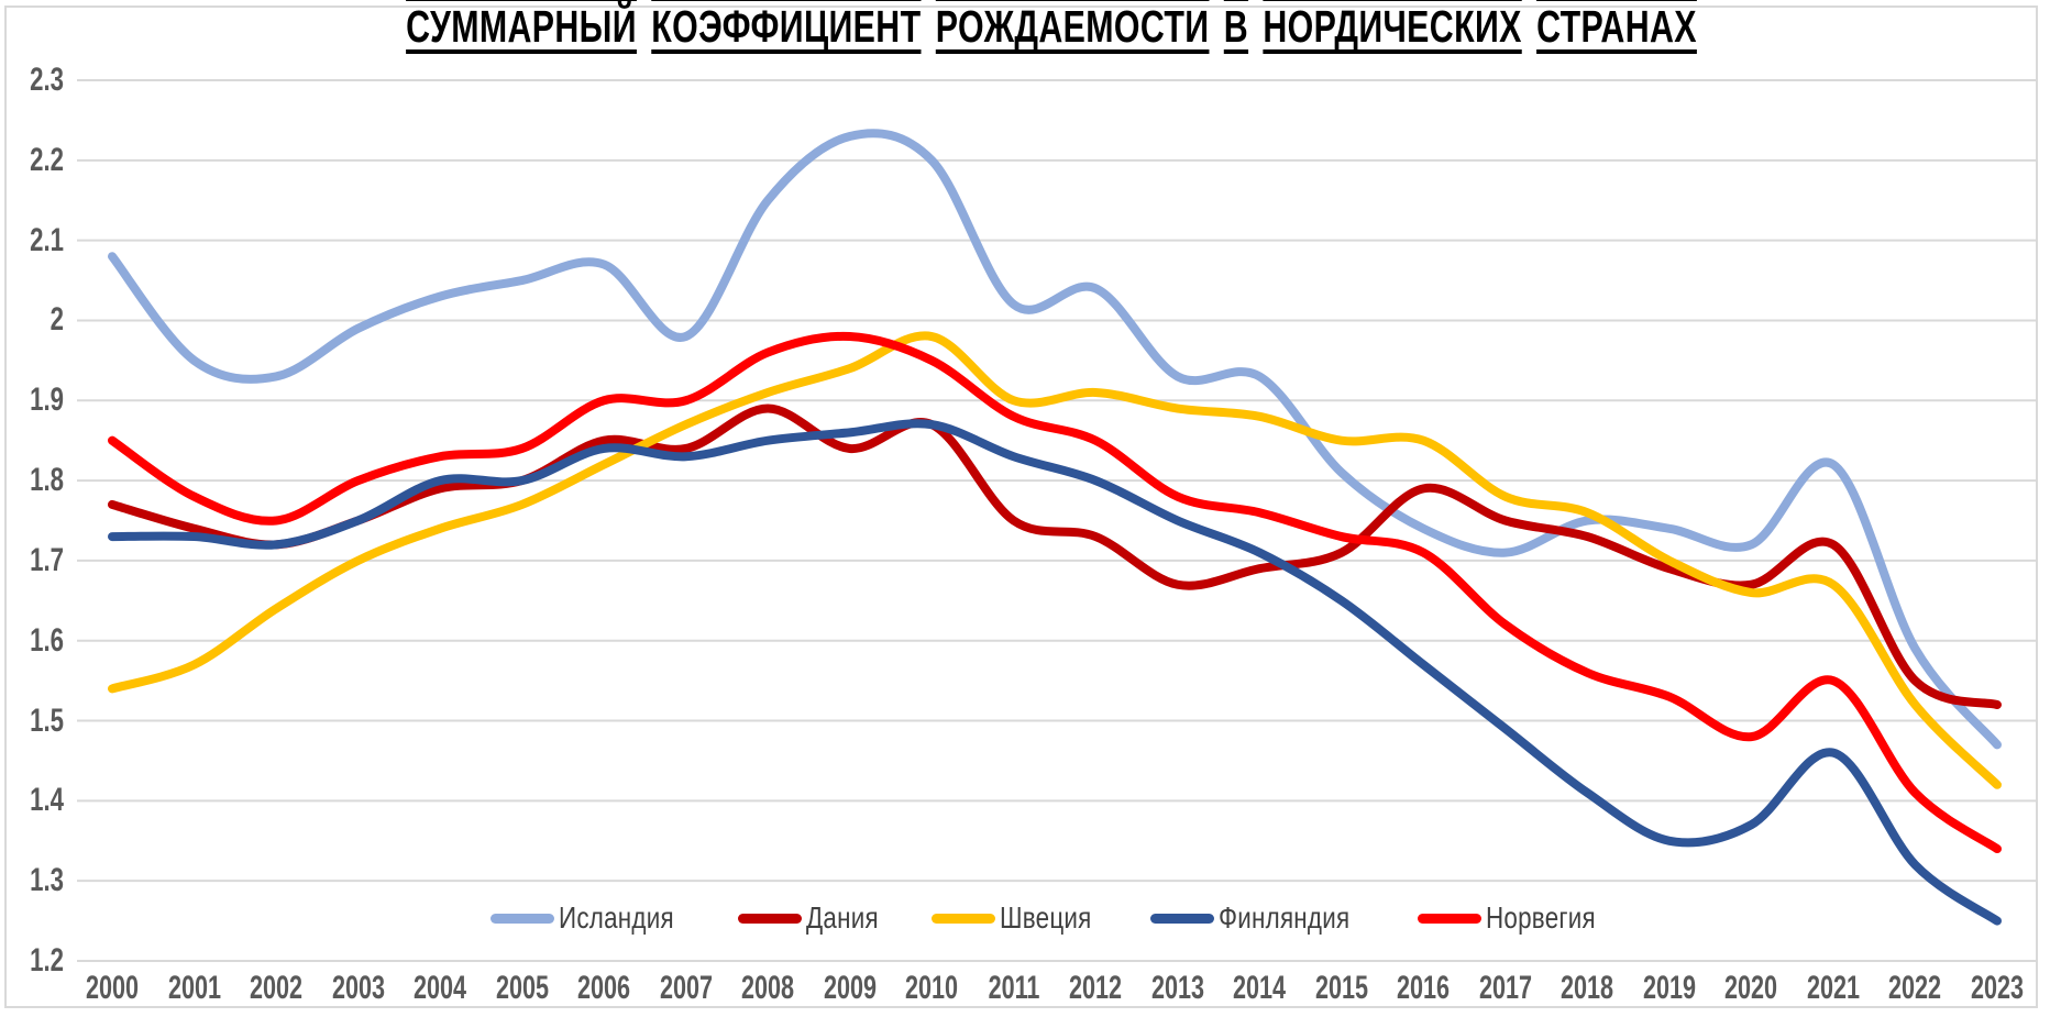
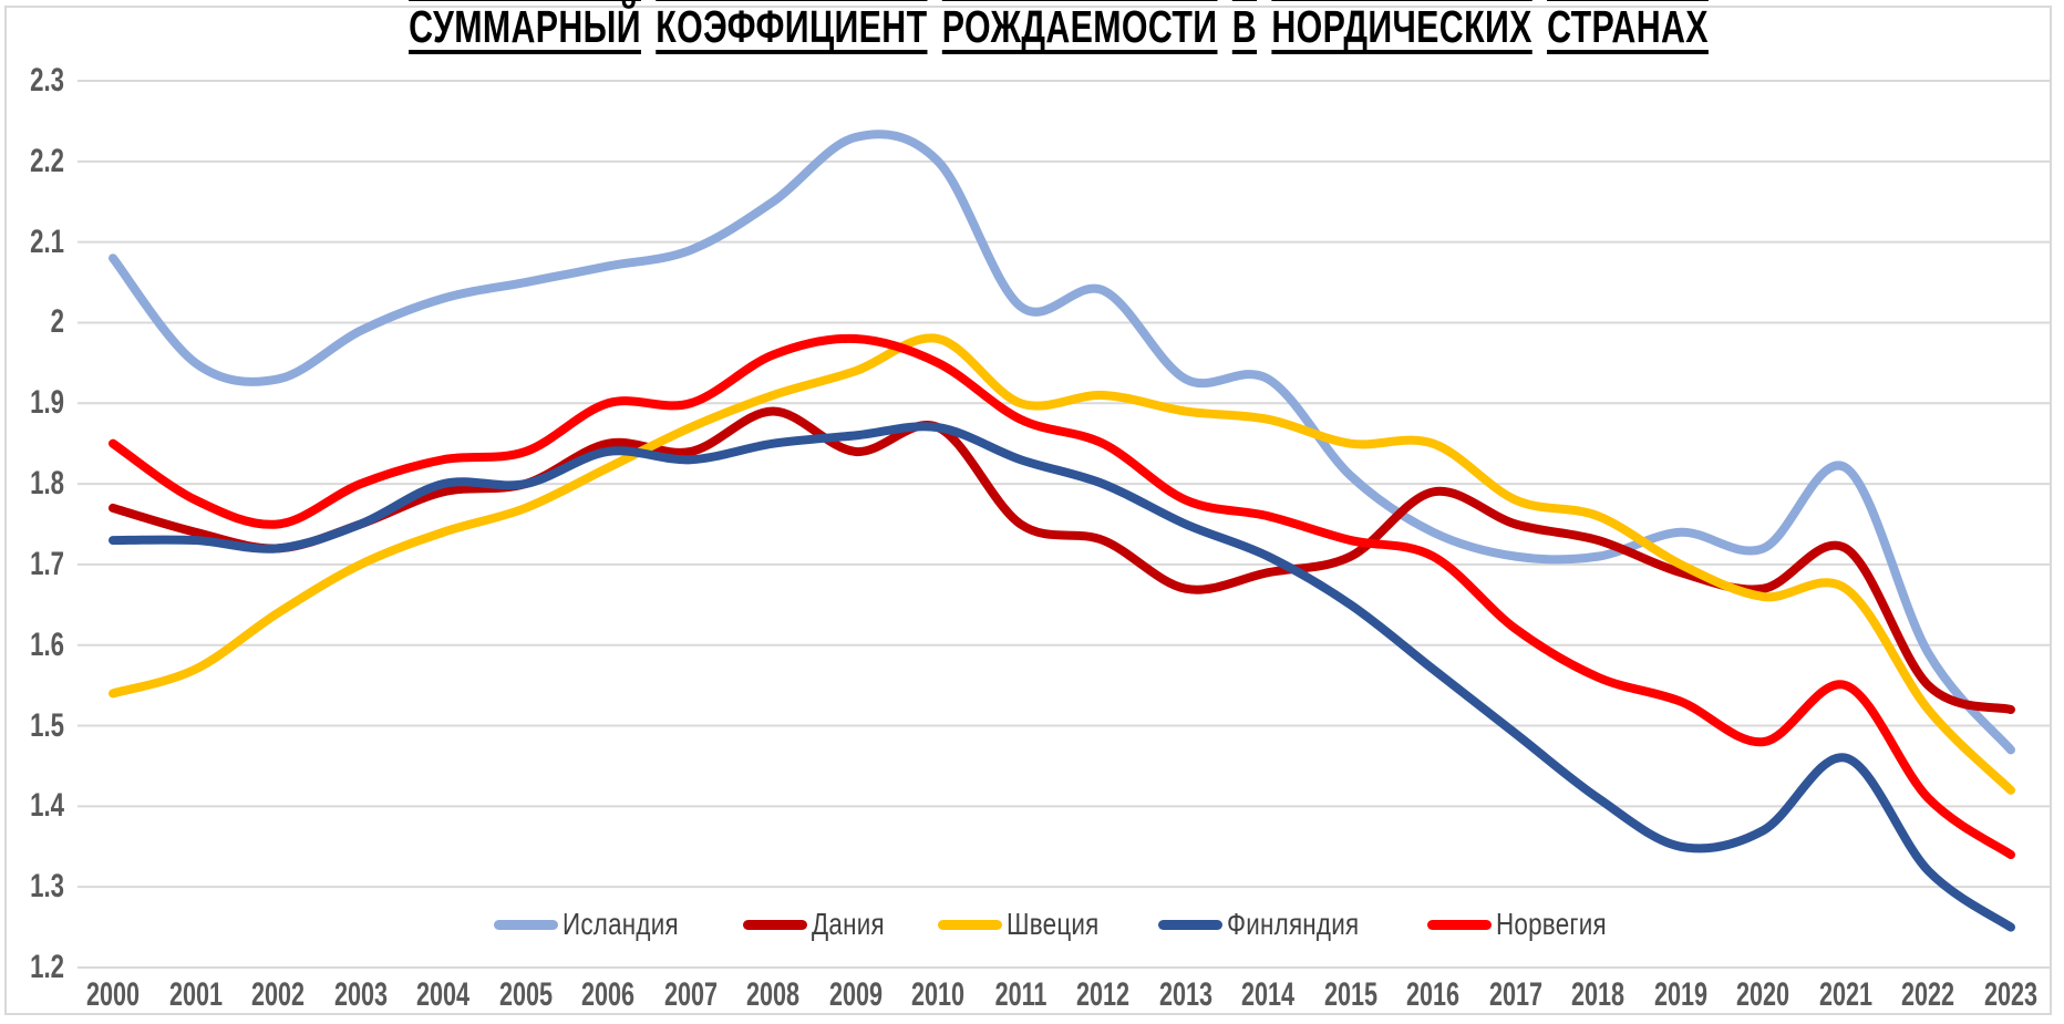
Исландия/2007: 1.98 -> 2.09
Исландия/2018: 1.75 -> 1.71
